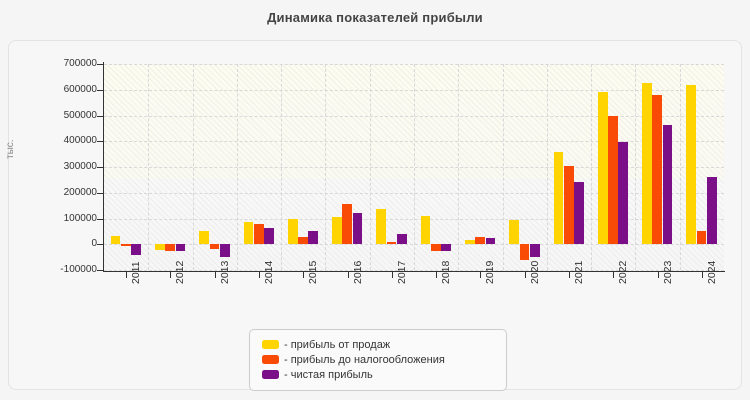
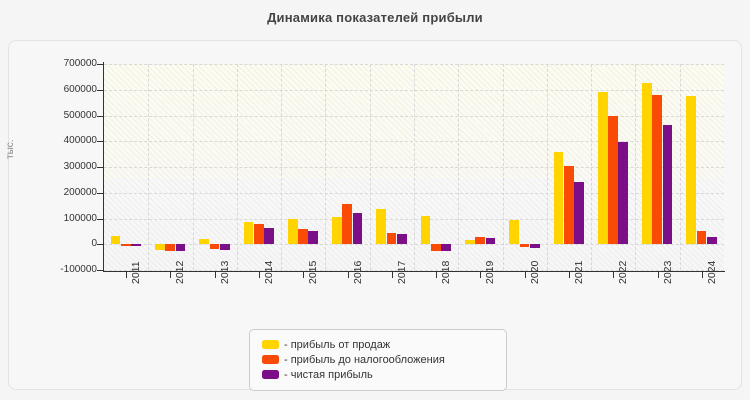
- чистая прибыль/2011: -40000 -> -10000
- прибыль от продаж/2013: 50000 -> 20000
- чистая прибыль/2013: -50000 -> -20000
- прибыль до налогообложения/2015: 30000 -> 60000
- прибыль до налогообложения/2017: 10000 -> 40000
- прибыль до налогообложения/2020: -60000 -> -10000
- чистая прибыль/2020: -50000 -> -20000
- прибыль от продаж/2024: 620000 -> 580000
- чистая прибыль/2024: 260000 -> 30000
